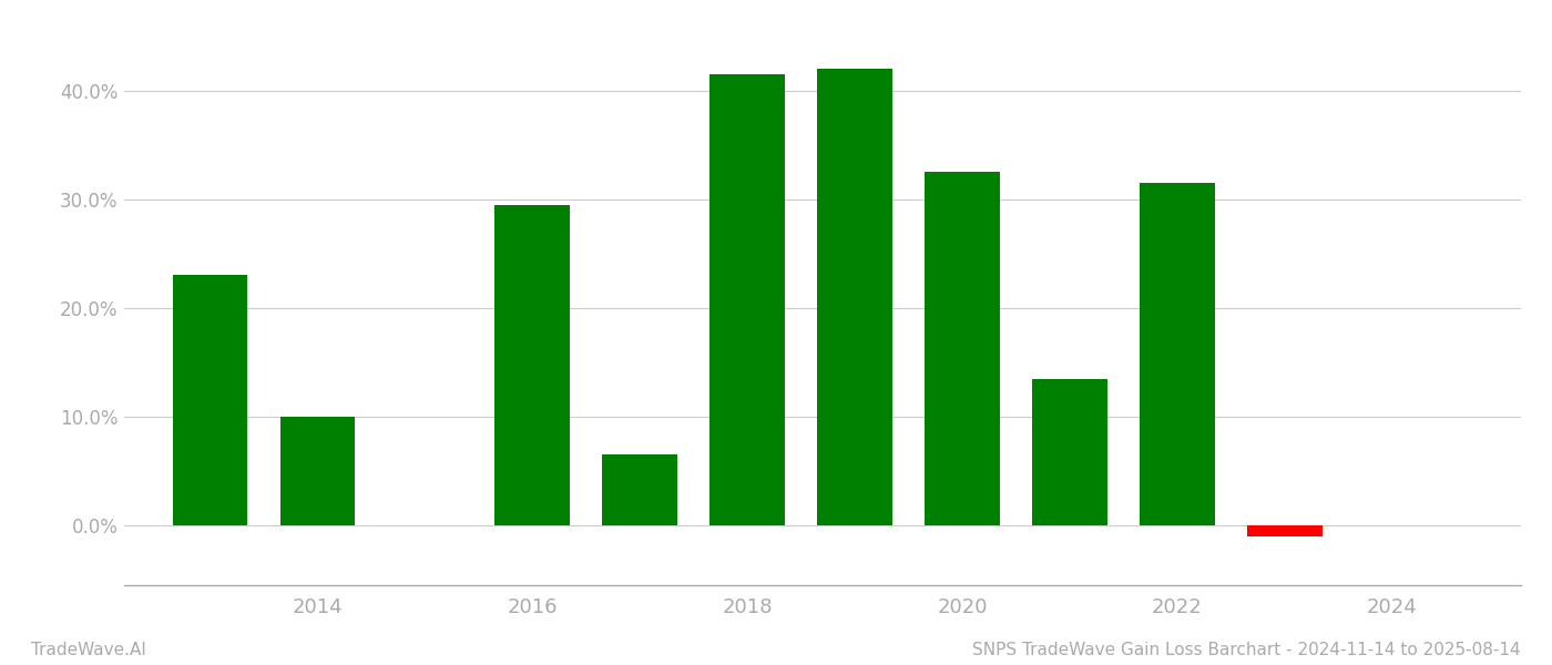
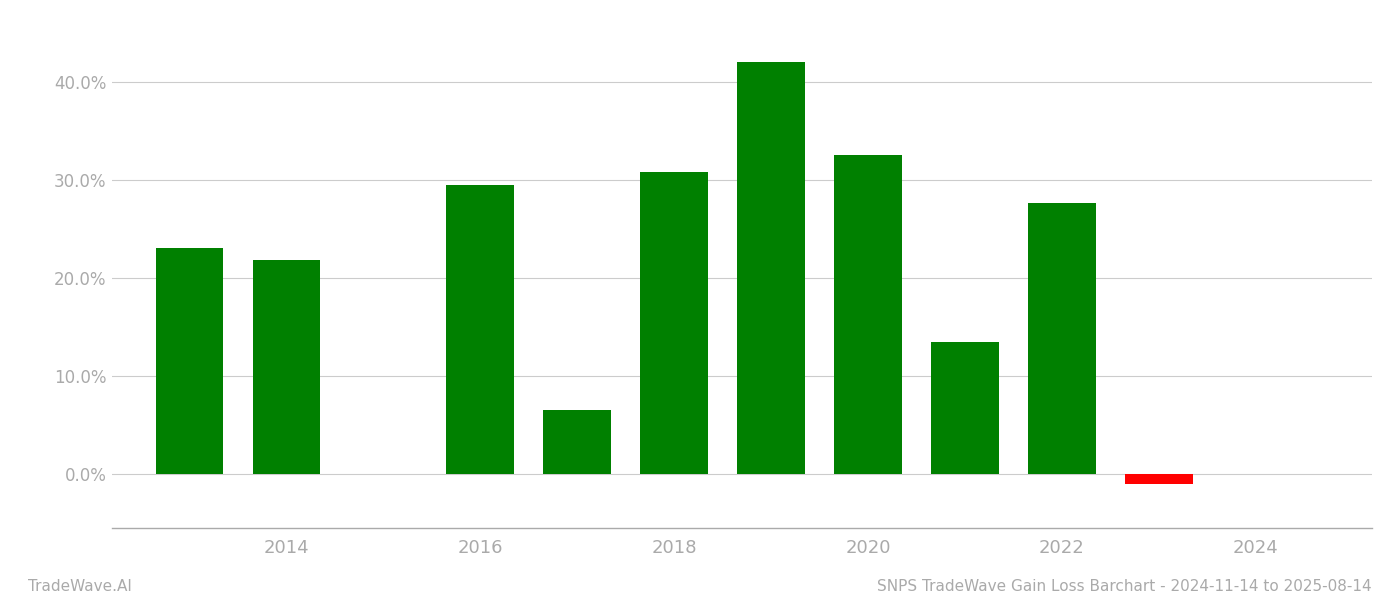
2014: 10.0% -> 21.8%
2018: 41.5% -> 30.8%
2022: 31.5% -> 27.6%
